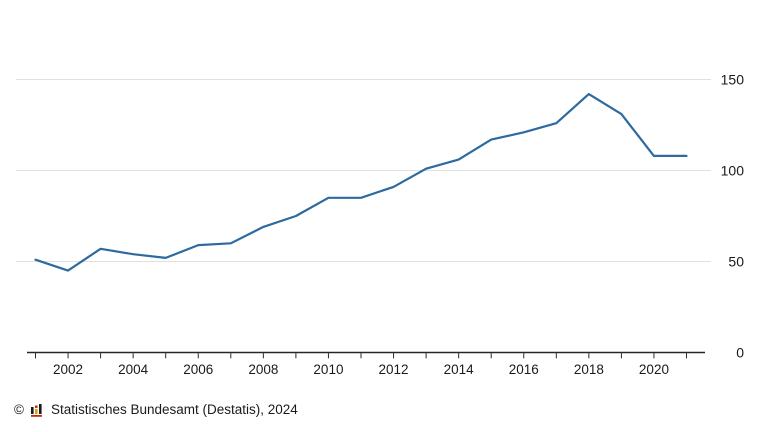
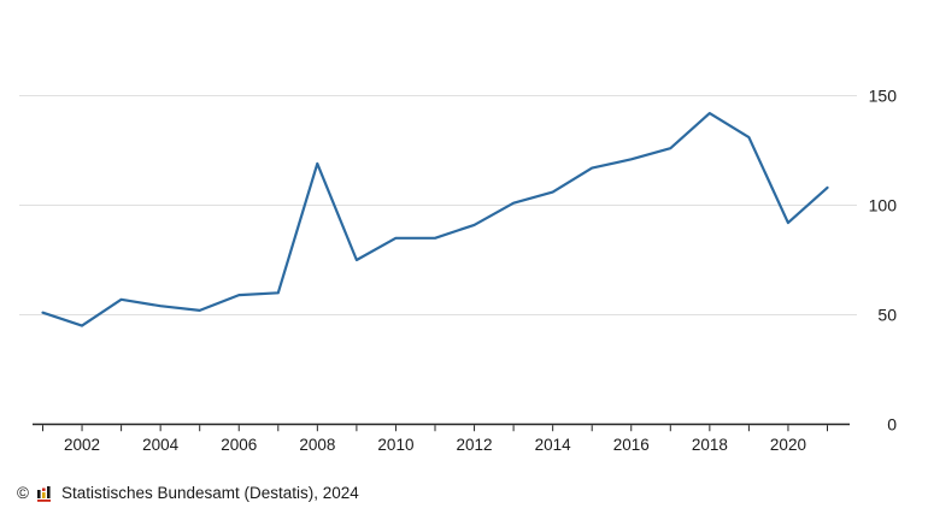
2008: 69 -> 119
2020: 108 -> 92
